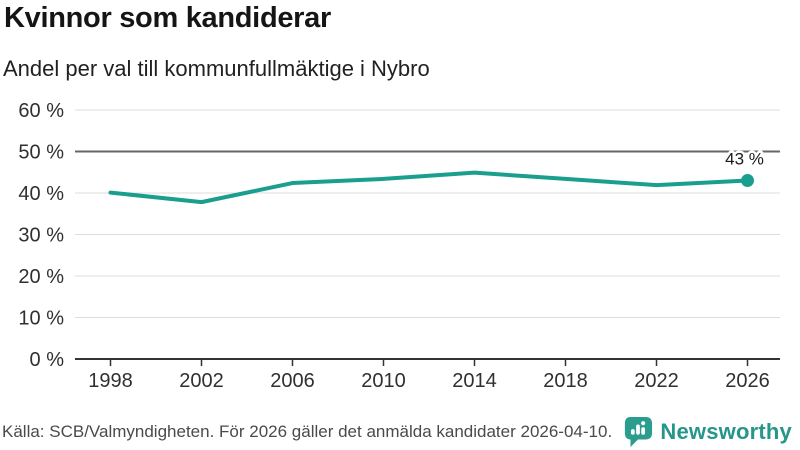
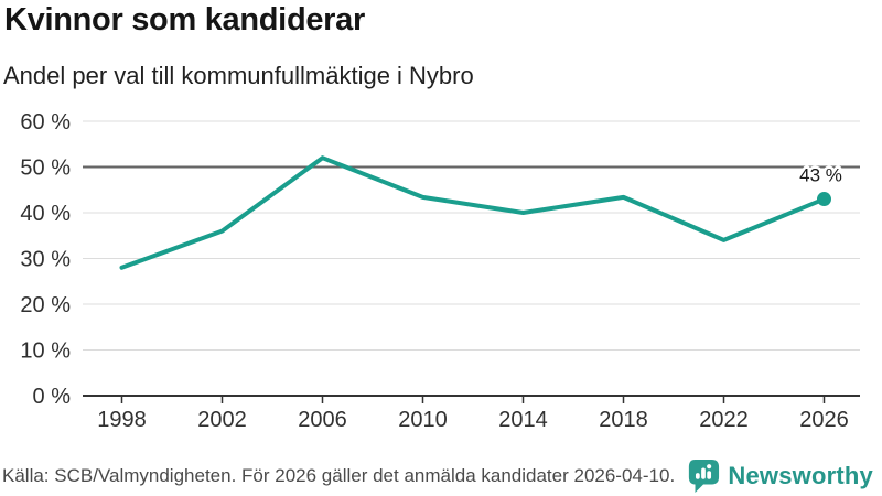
1998: 40% -> 28%
2002: 38% -> 36%
2006: 42% -> 52%
2014: 45% -> 40%
2022: 42% -> 34%
